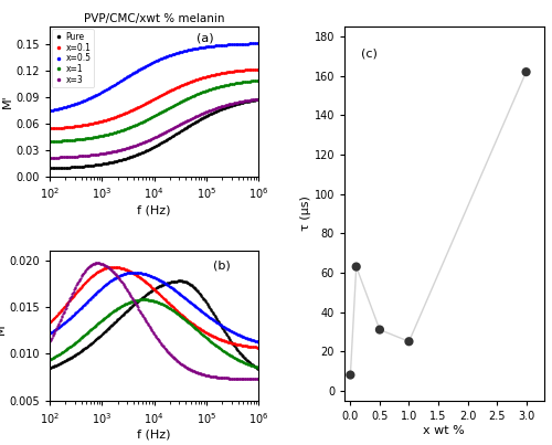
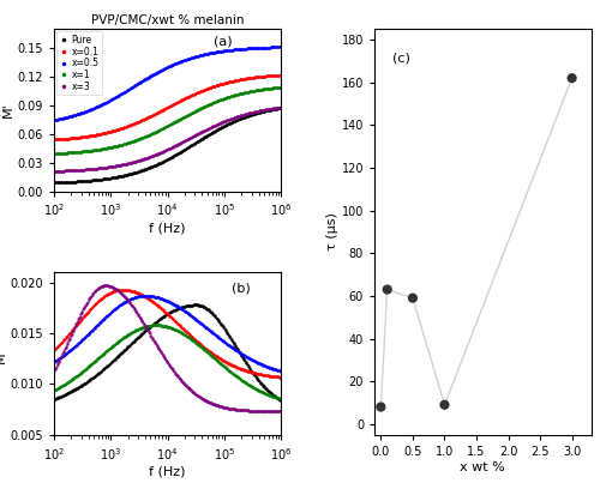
0.5: 31 -> 59
1.0: 25 -> 9
